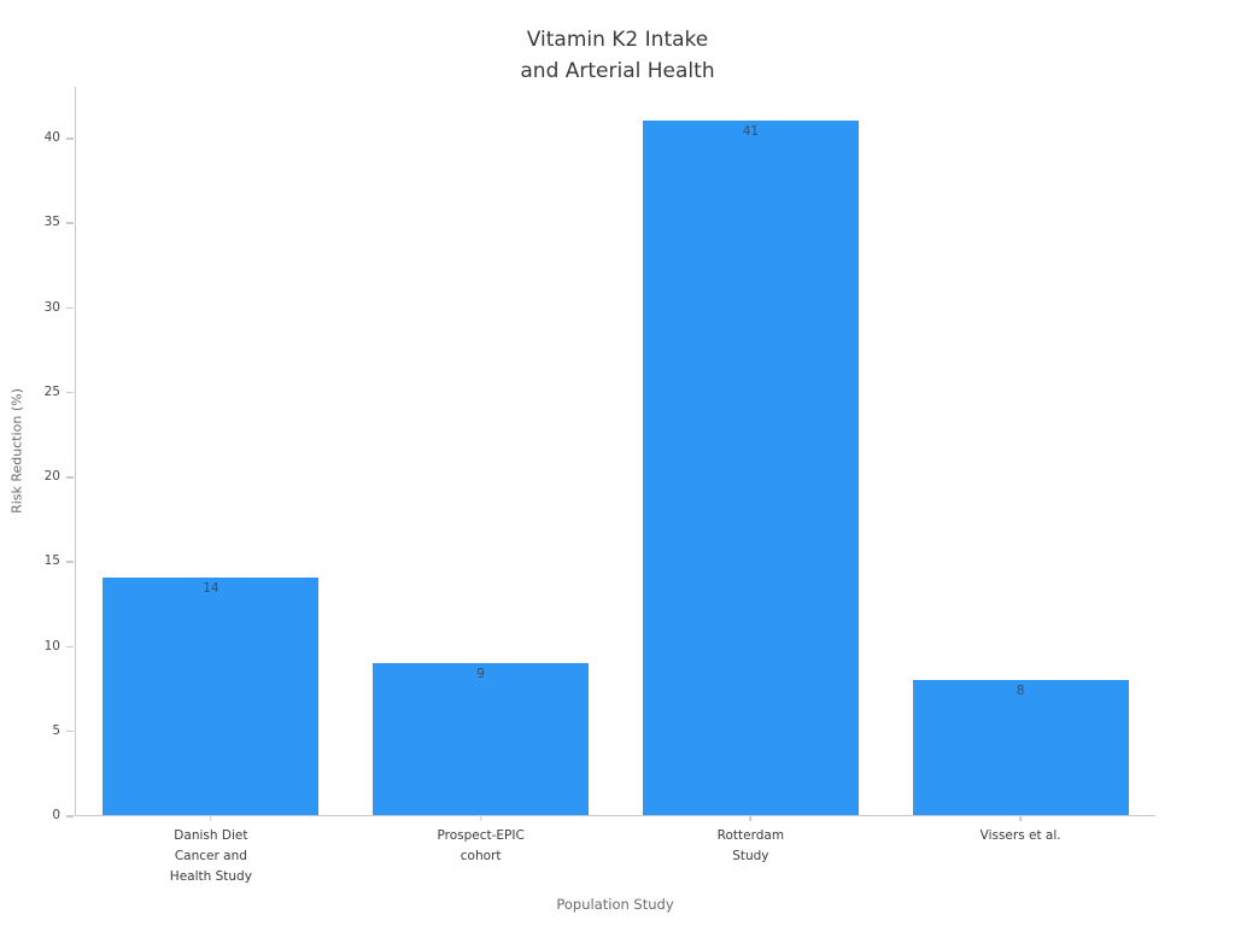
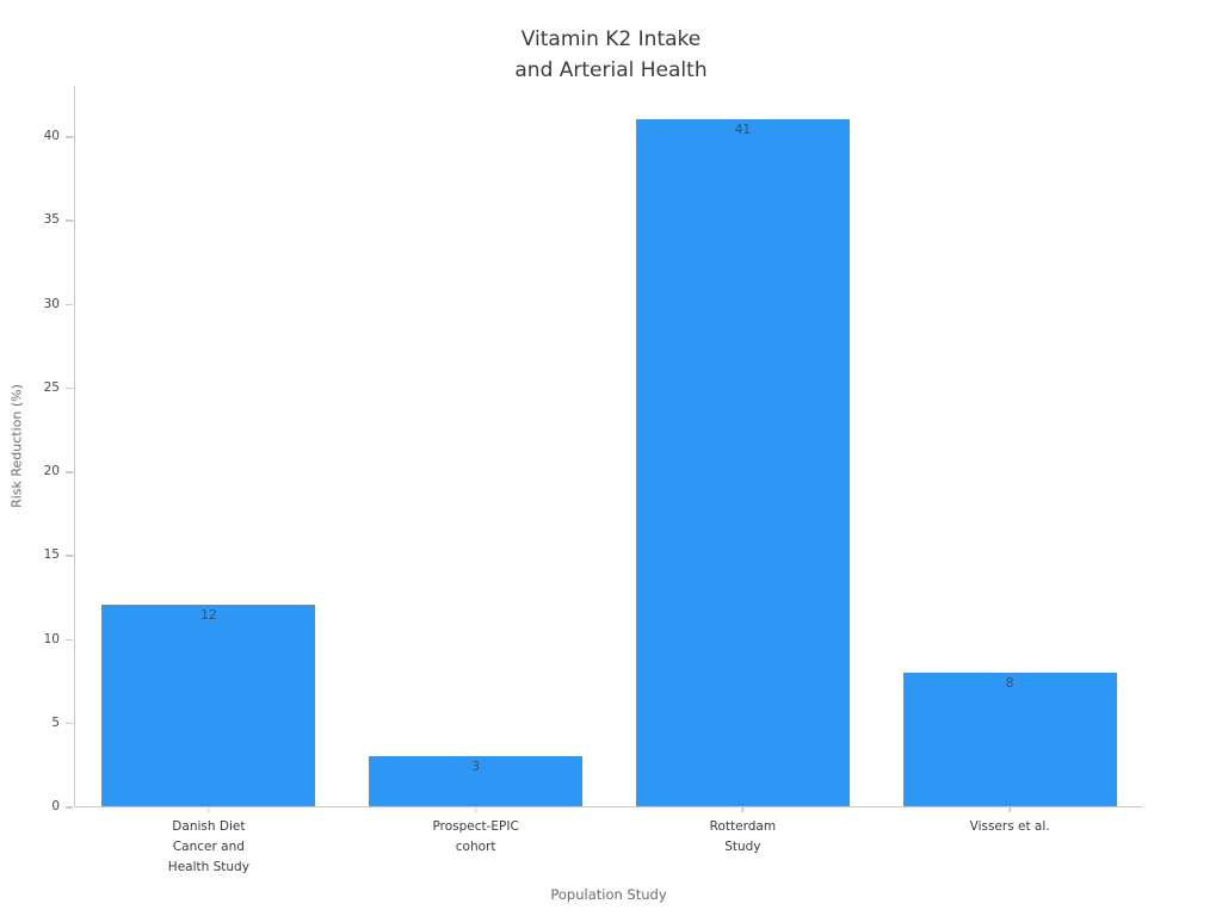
Danish Diet Cancer and Health Study: 14 -> 12
Prospect-EPIC cohort: 9 -> 3
